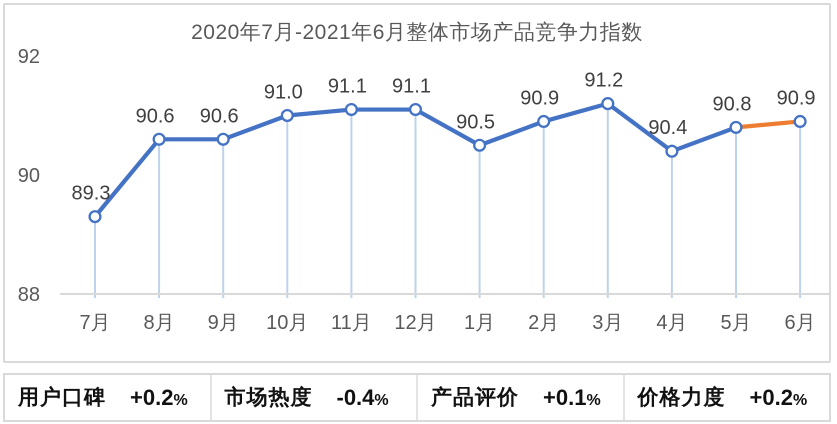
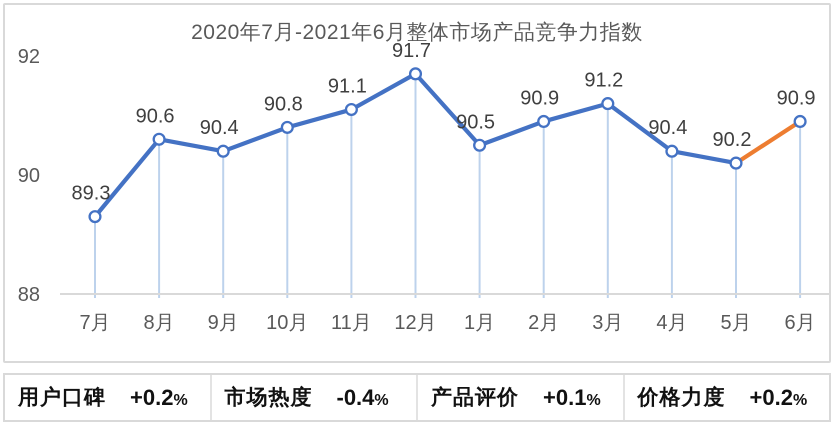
9月: 90.6 -> 90.4
10月: 91.0 -> 90.8
12月: 91.1 -> 91.7
5月: 90.8 -> 90.2
